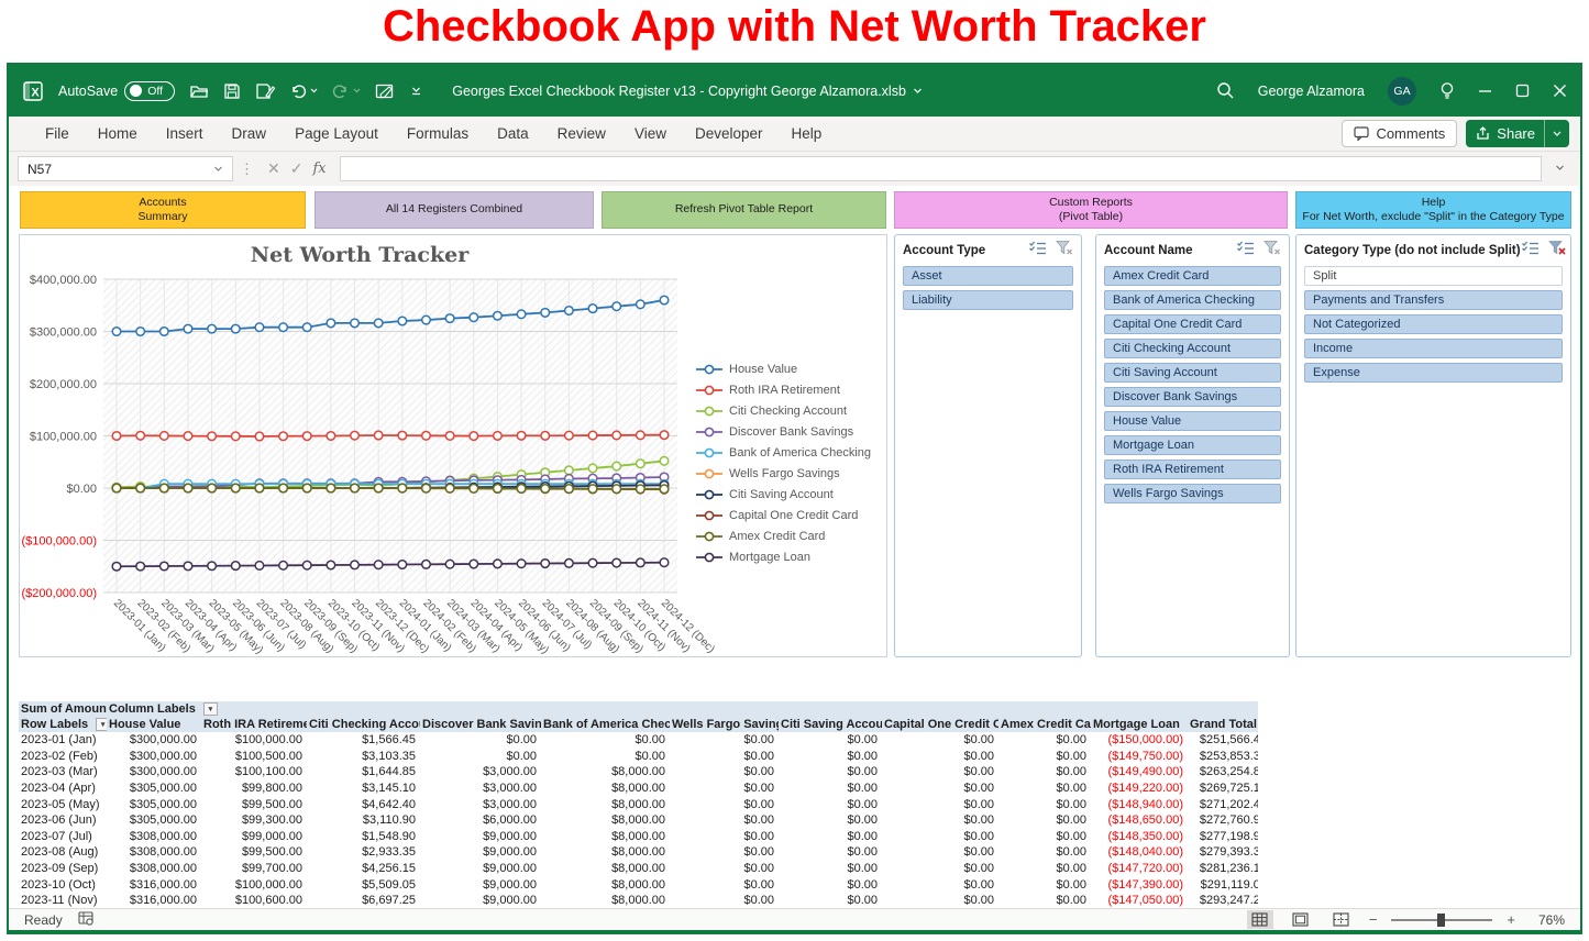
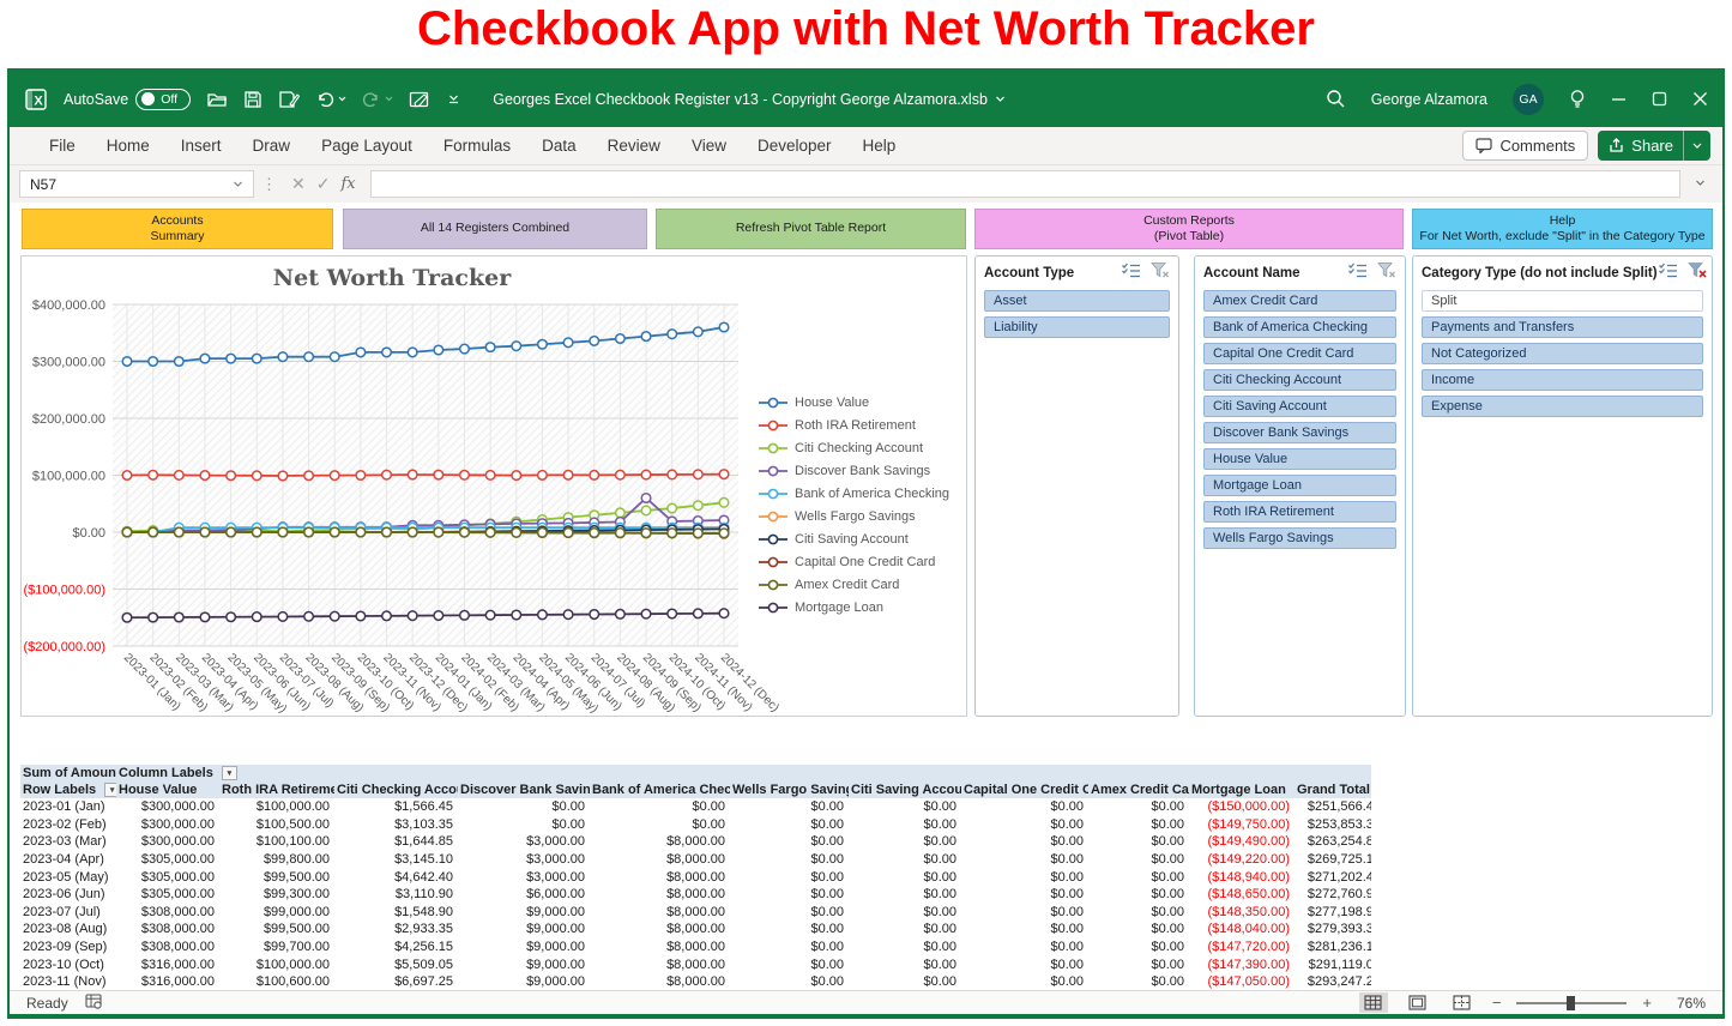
Discover Bank Savings/2024-09 (Sep): $20000 -> $60000
